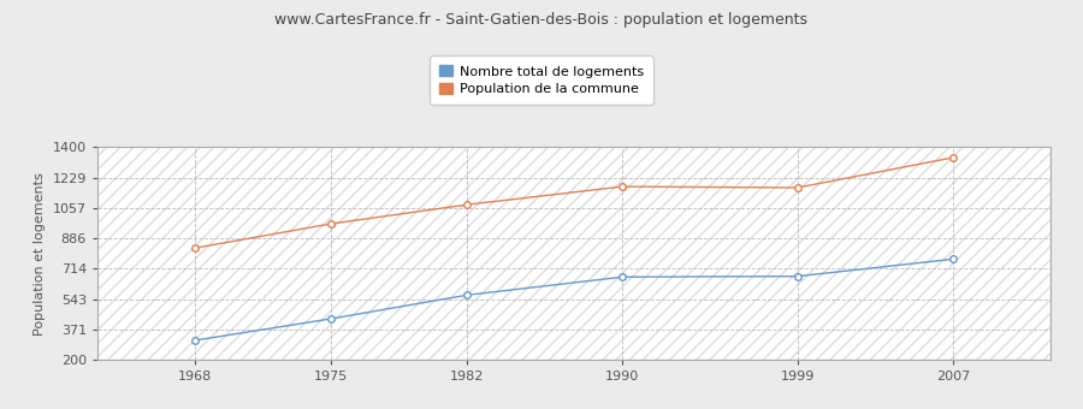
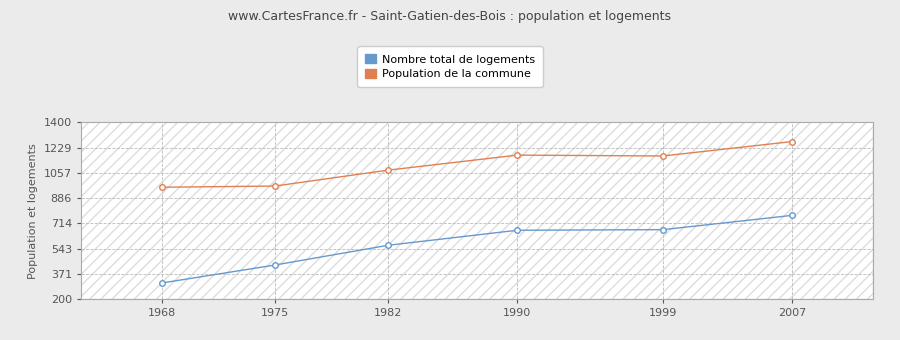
Population de la commune/1968: 830 -> 960
Population de la commune/2007: 1340 -> 1270
